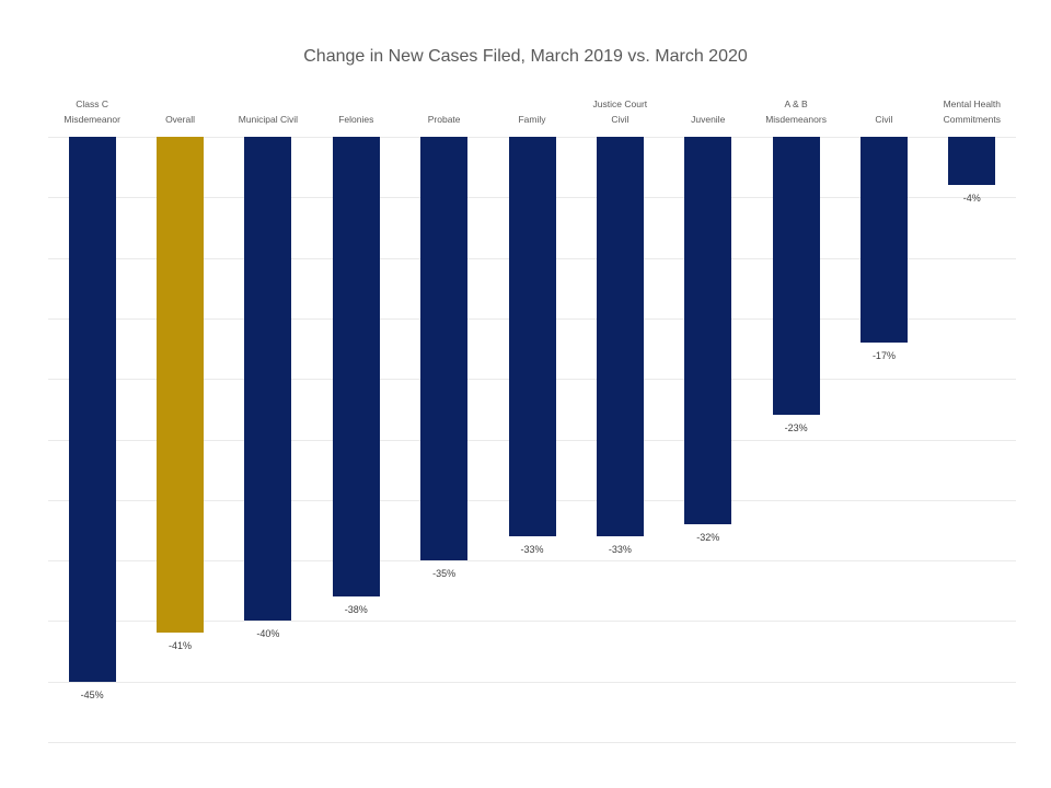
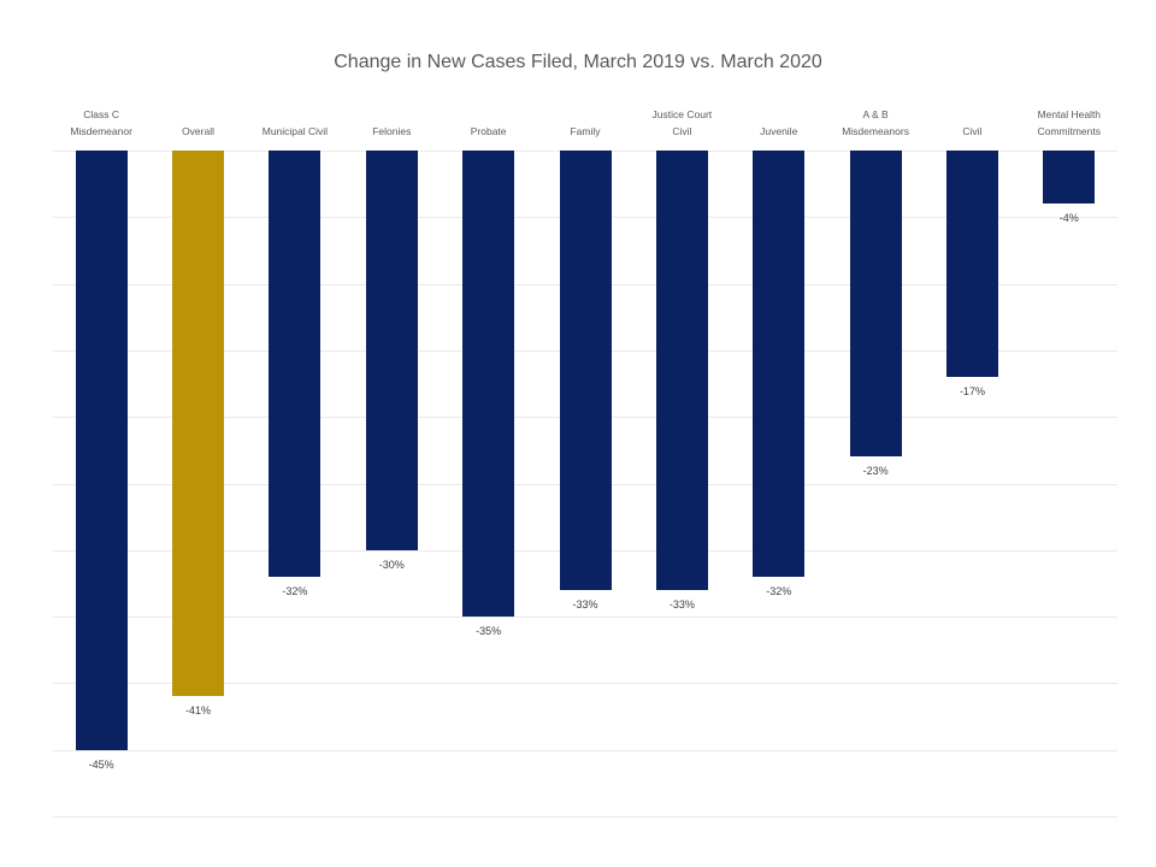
Municipal Civil: -40% -> -32%
Felonies: -38% -> -30%
